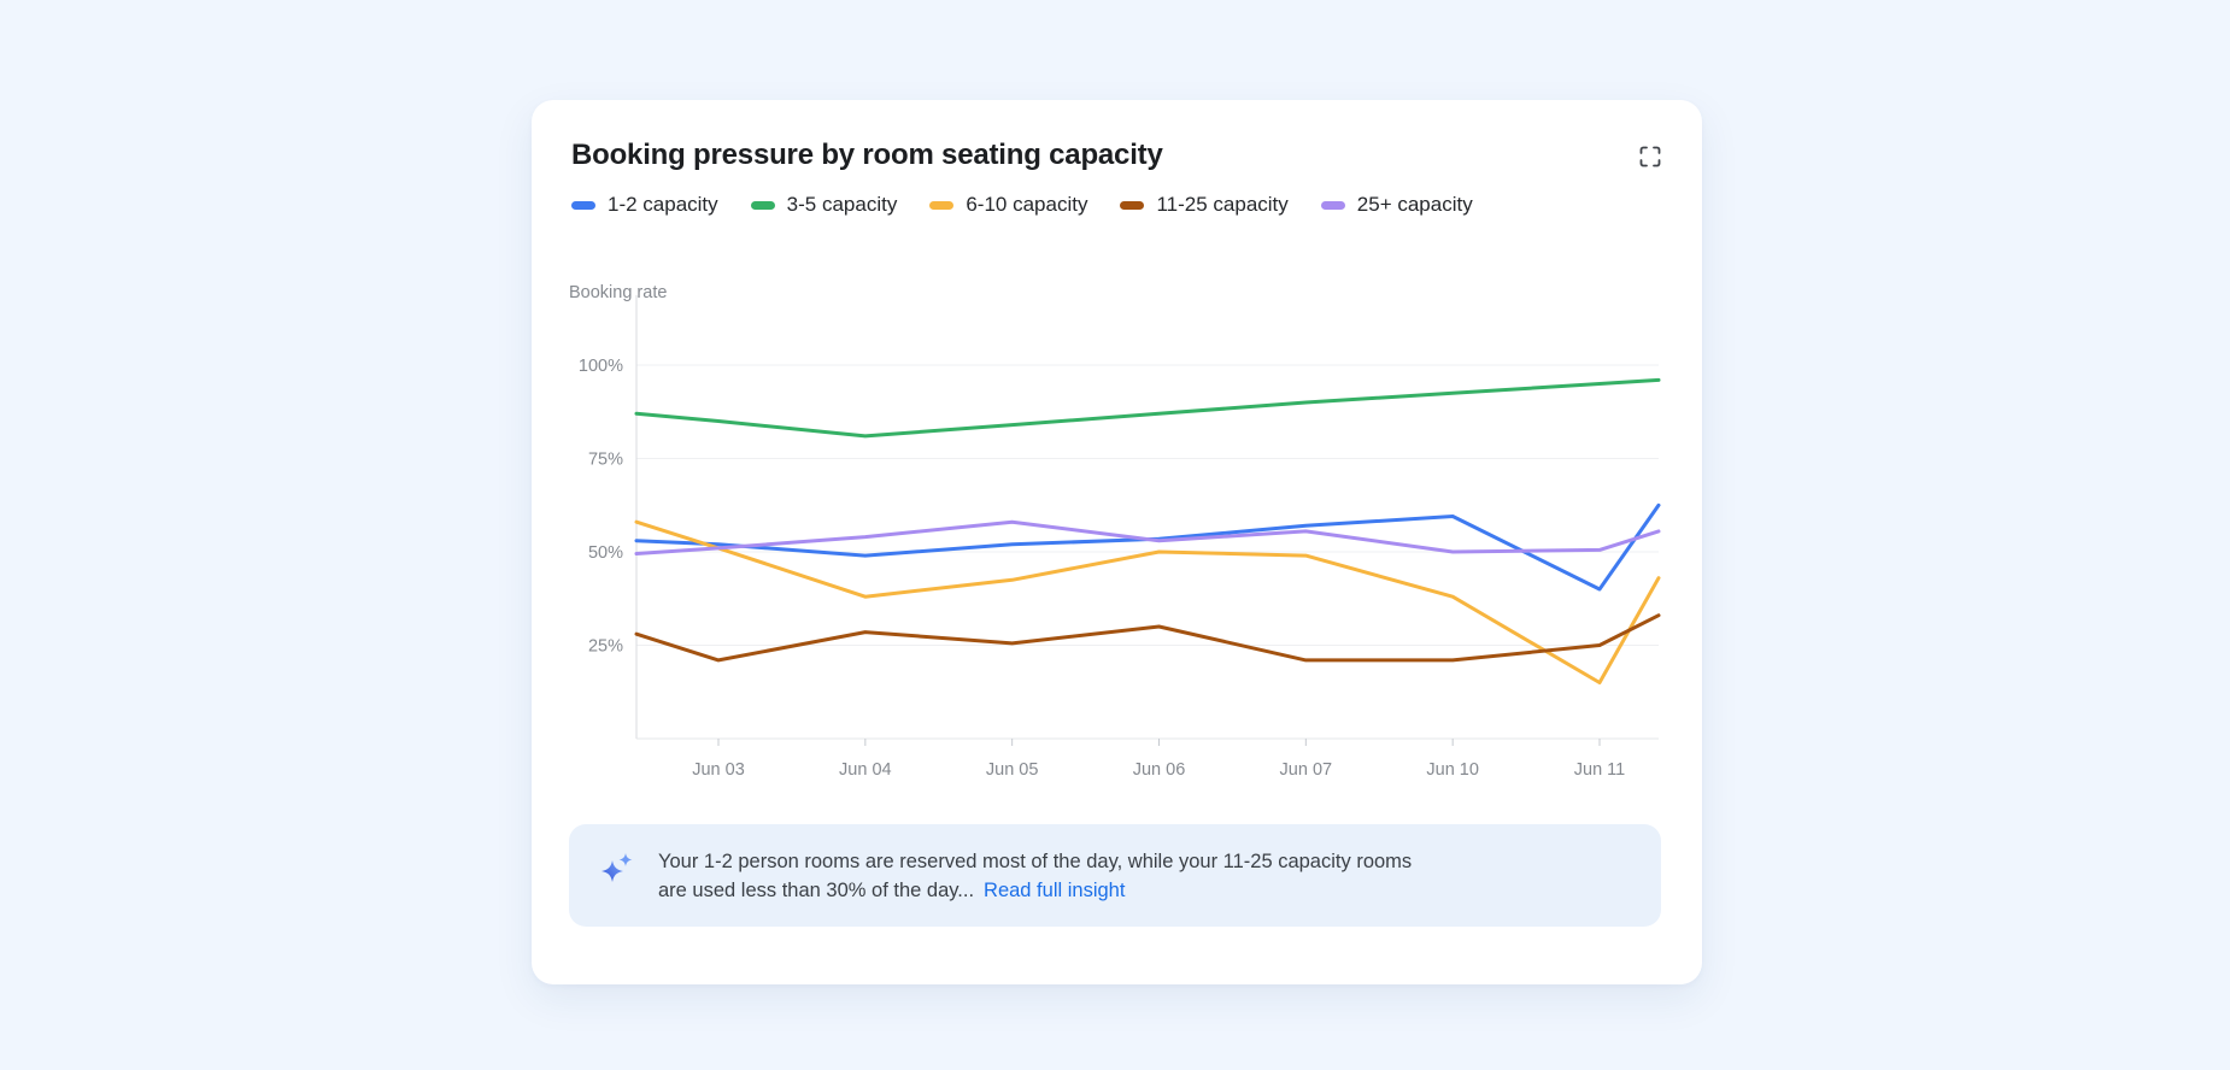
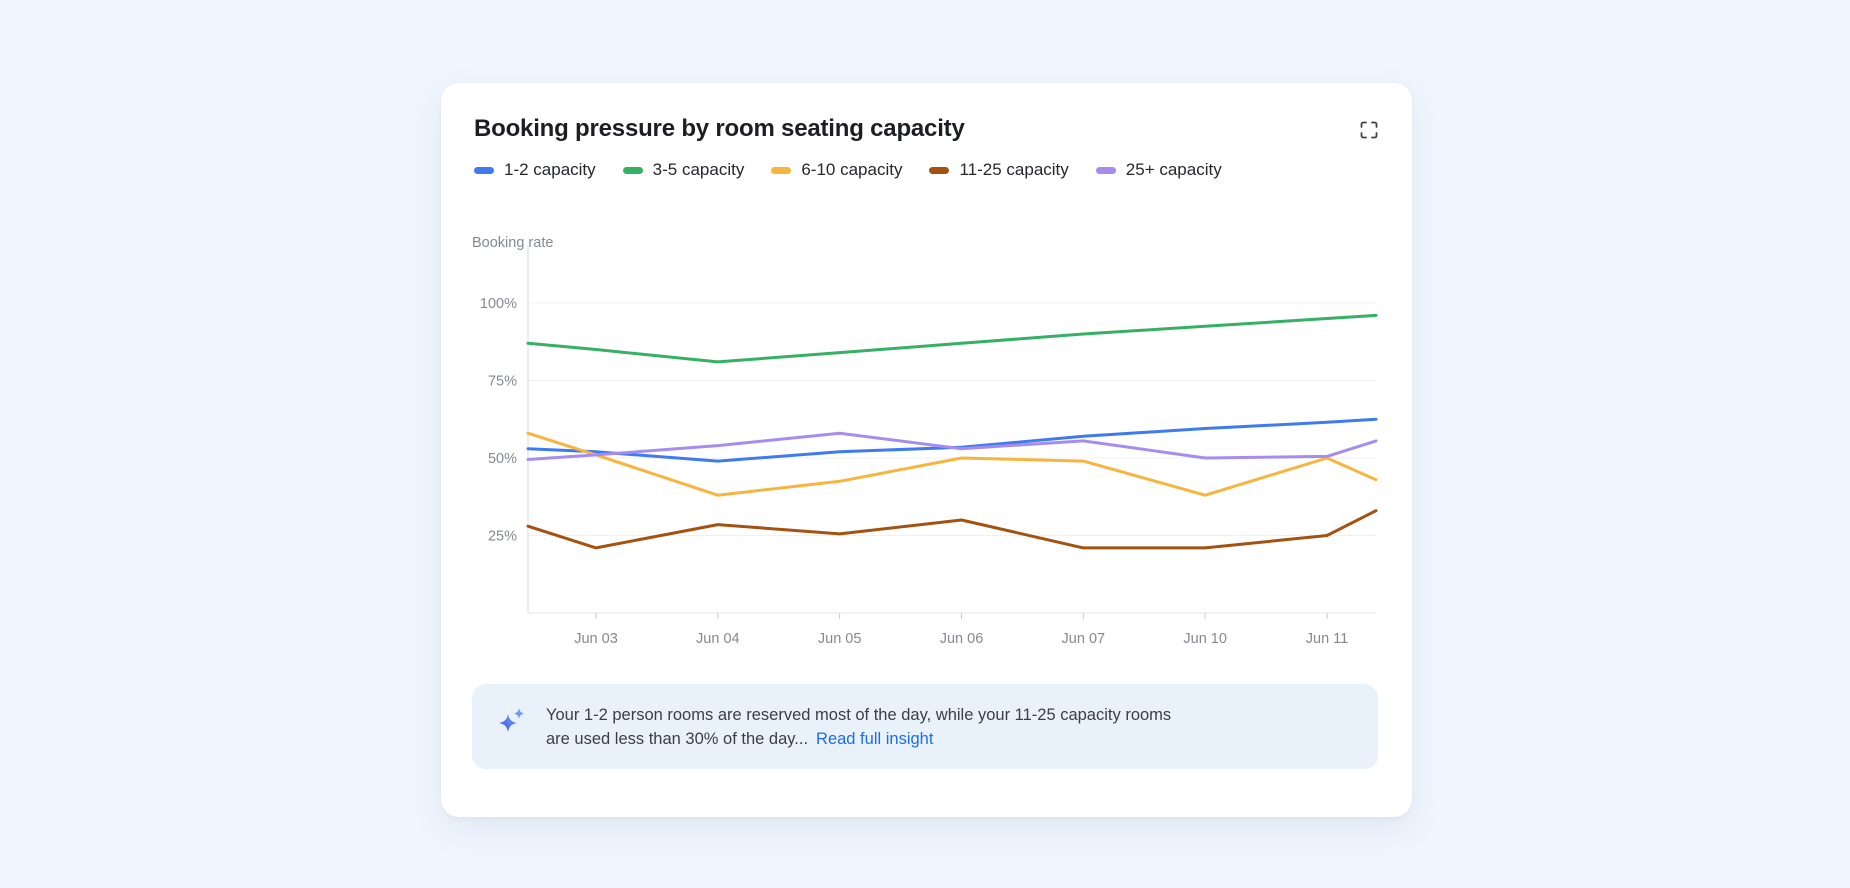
1-2 capacity/Jun 11: 40% -> 62%
6-10 capacity/Jun 11: 15% -> 50%
